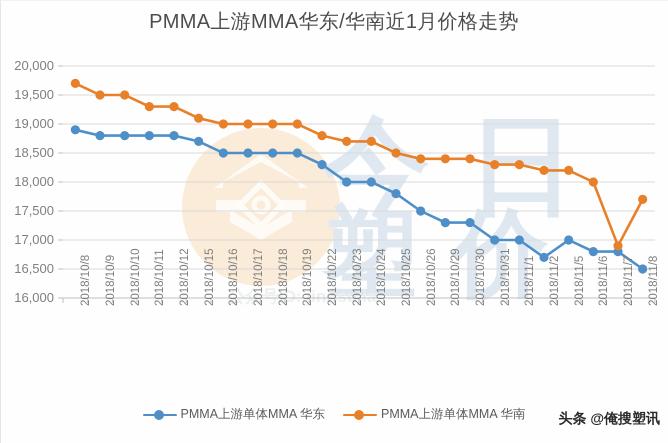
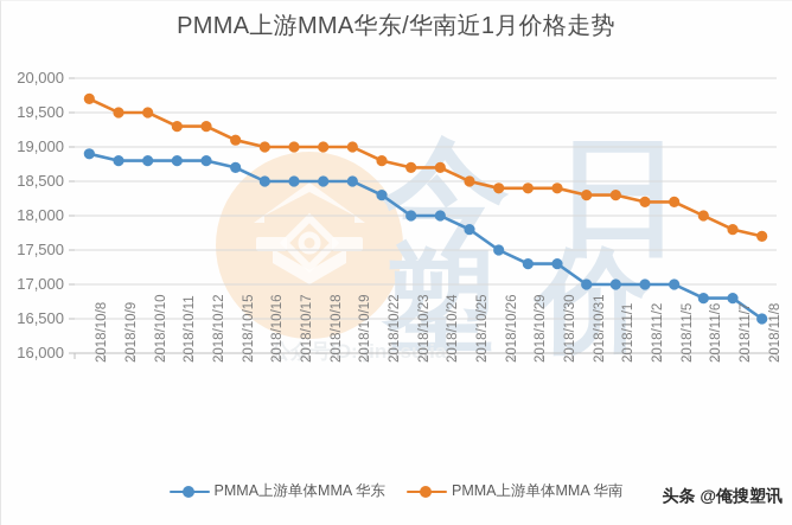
PMMA上游单体MMA 华东/2018/11/2: 16700 -> 17000
PMMA上游单体MMA 华南/2018/11/7: 16900 -> 17800
